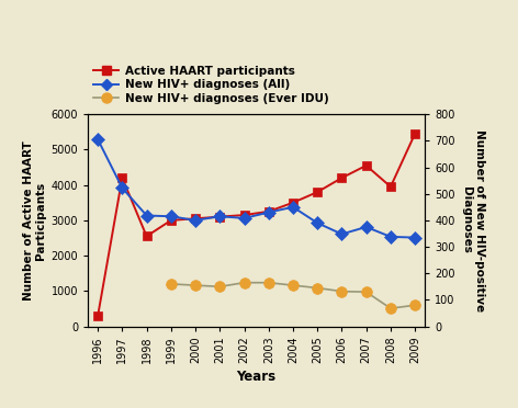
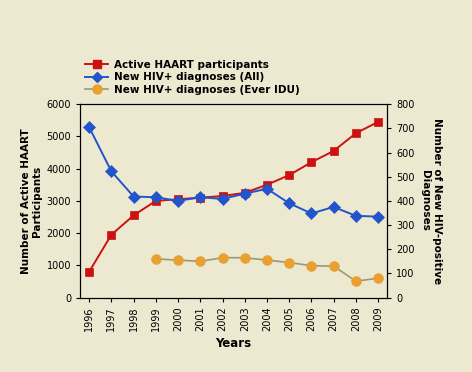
Active HAART participants/1996: 300 -> 800
Active HAART participants/1997: 4200 -> 1950
Active HAART participants/2008: 3950 -> 5100
